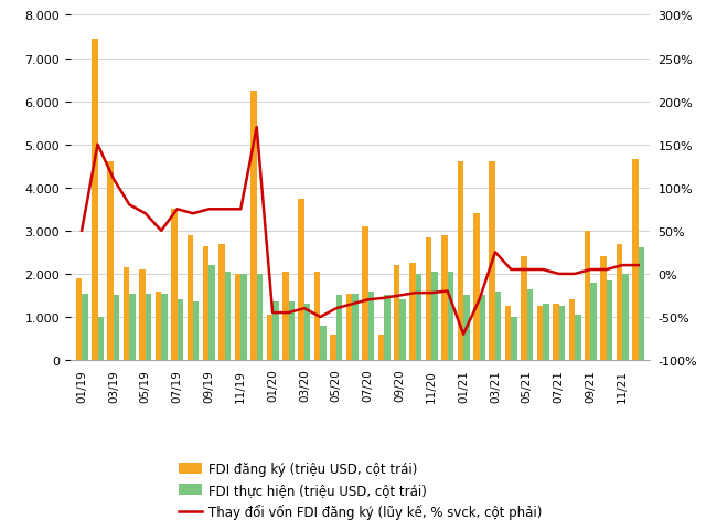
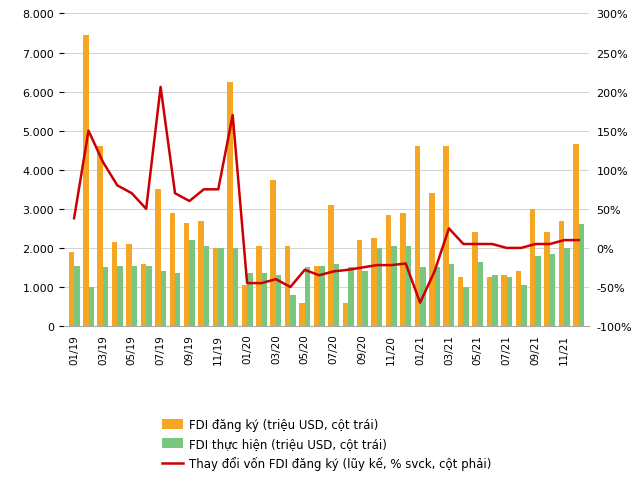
Thay đổi vốn FDI đăng ký (lũy kế, % svck, cột phải)/01/19: 50% -> 38%
Thay đổi vốn FDI đăng ký (lũy kế, % svck, cột phải)/07/19: 75% -> 206%
Thay đổi vốn FDI đăng ký (lũy kế, % svck, cột phải)/09/19: 75% -> 60%
Thay đổi vốn FDI đăng ký (lũy kế, % svck, cột phải)/05/20: -40% -> -28%
